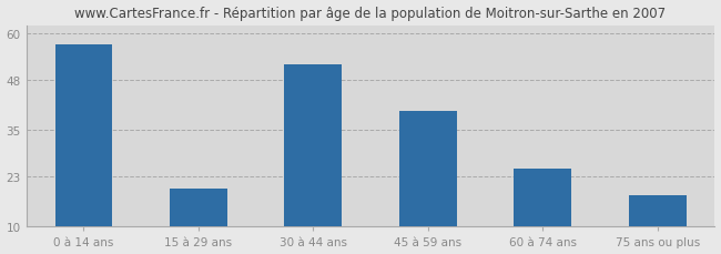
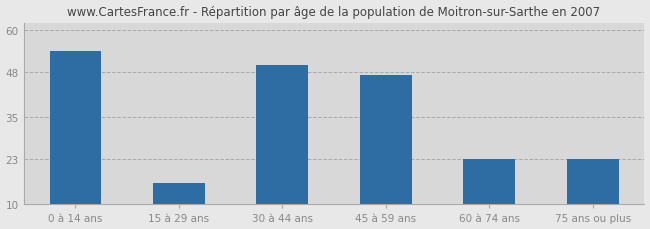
0 à 14 ans: 57 -> 54
15 à 29 ans: 20 -> 16
30 à 44 ans: 52 -> 50
45 à 59 ans: 40 -> 47
60 à 74 ans: 25 -> 23
75 ans ou plus: 18 -> 23
